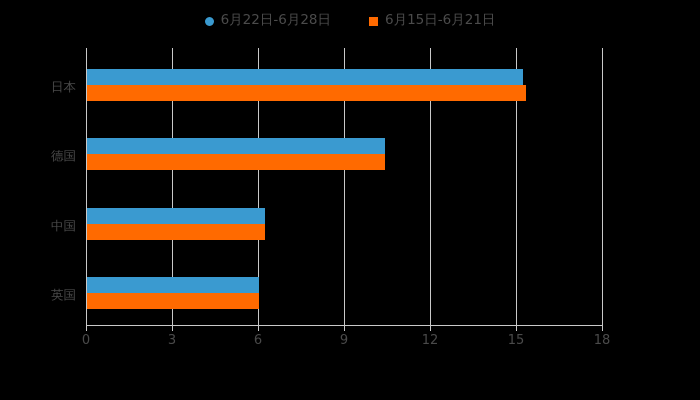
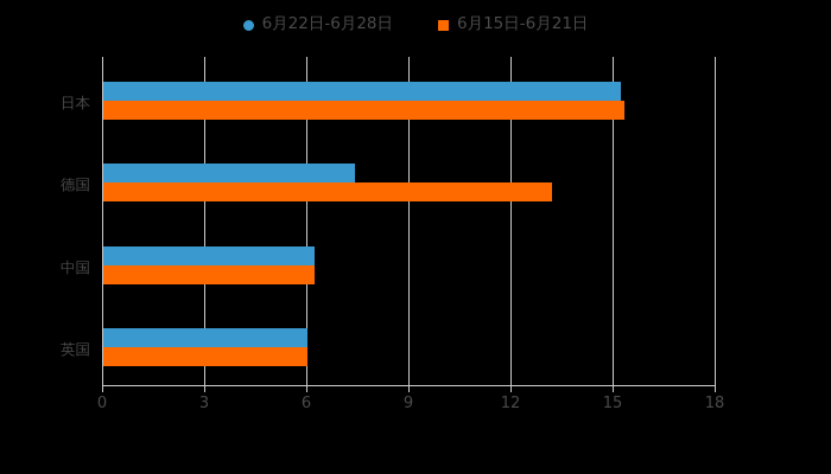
6月22日-6月28日/德国: 10.4 -> 7.4
6月15日-6月21日/德国: 10.4 -> 13.2
